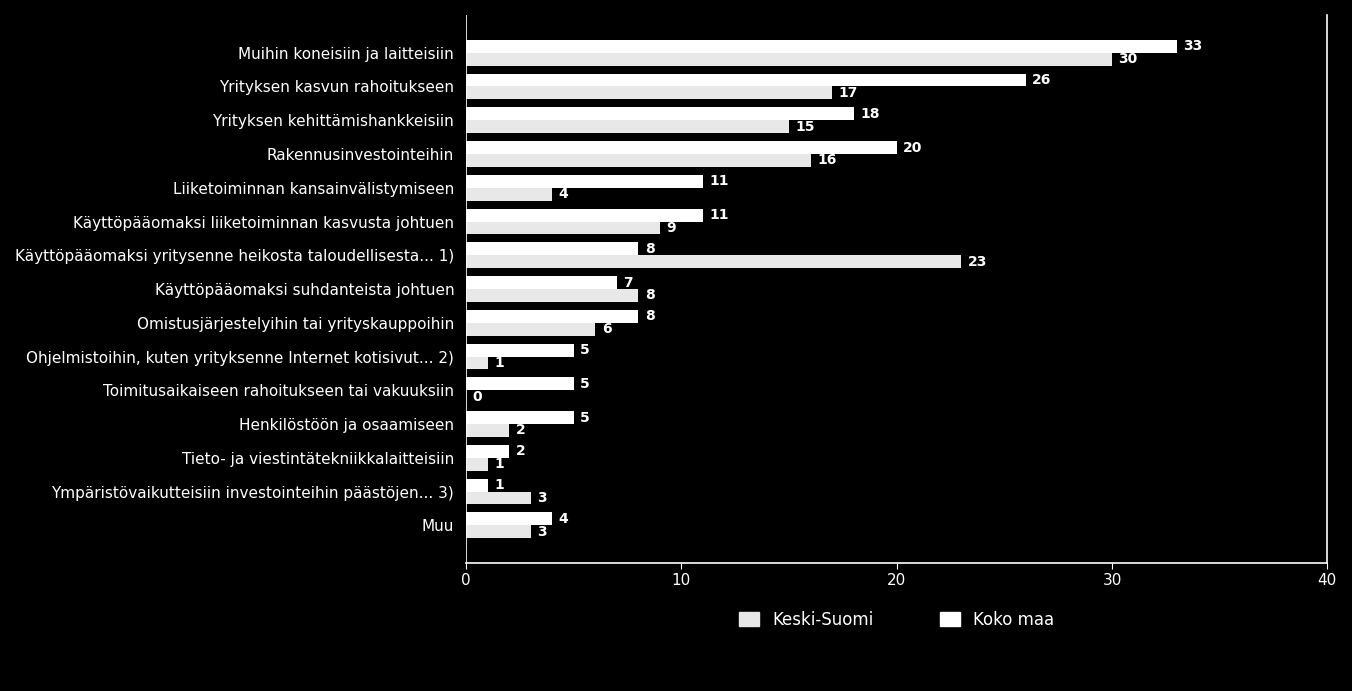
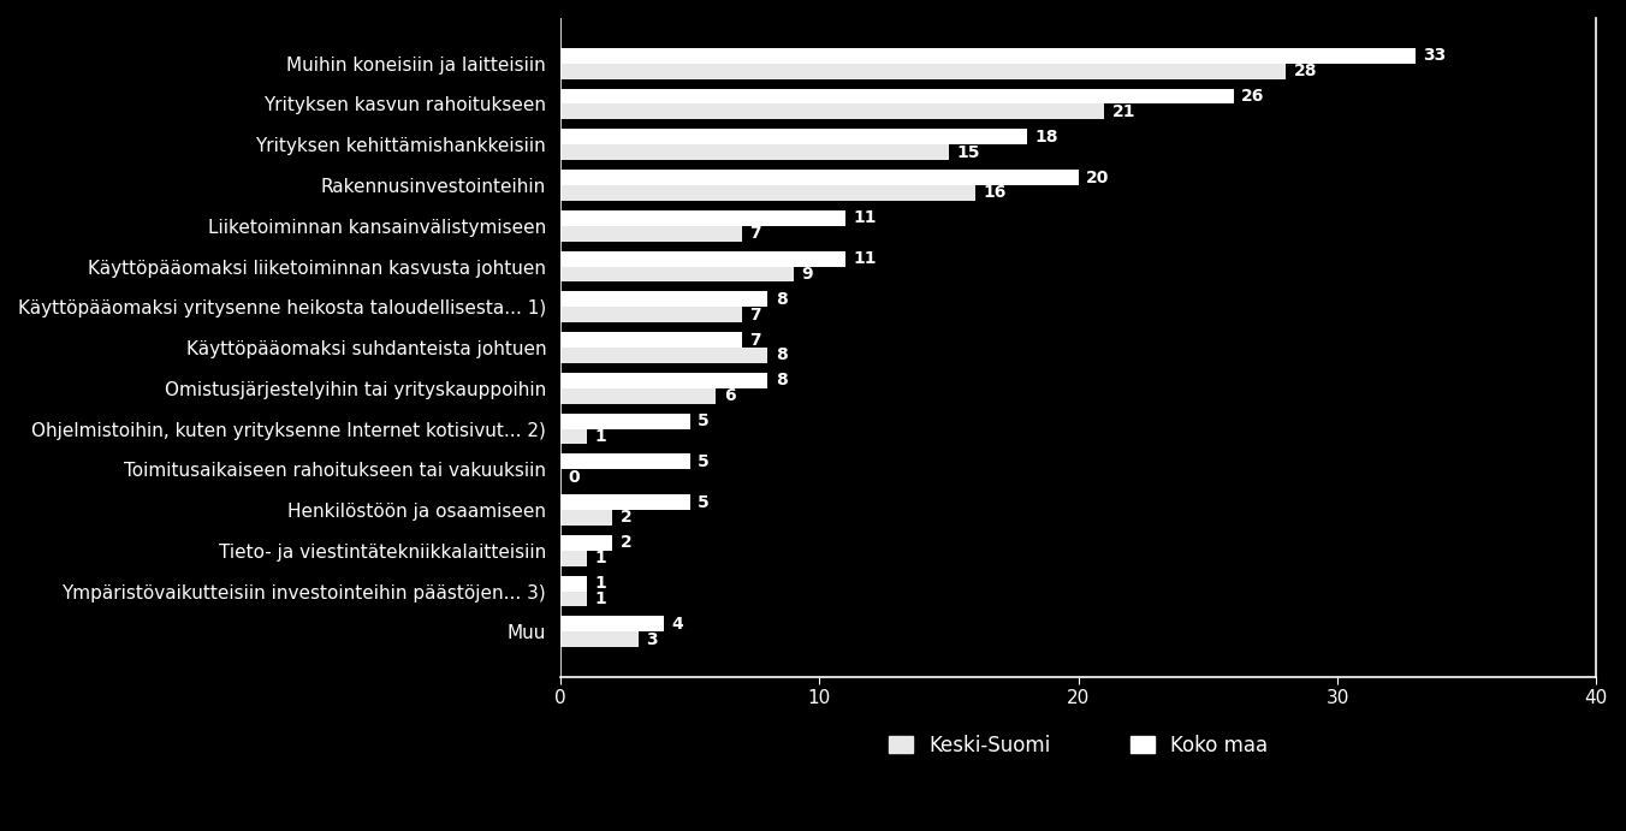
Keski-Suomi/Muihin koneisiin ja laitteisiin: 30 -> 28
Keski-Suomi/Yrityksen kasvun rahoitukseen: 17 -> 21
Keski-Suomi/Liiketoiminnan kansainvälistymiseen: 4 -> 7
Keski-Suomi/Käyttöpääomaksi yritysenne heikosta taloudellisesta... 1): 23 -> 7
Keski-Suomi/Ympäristövaikutteisiin investointeihin päästöjen... 3): 3 -> 1
